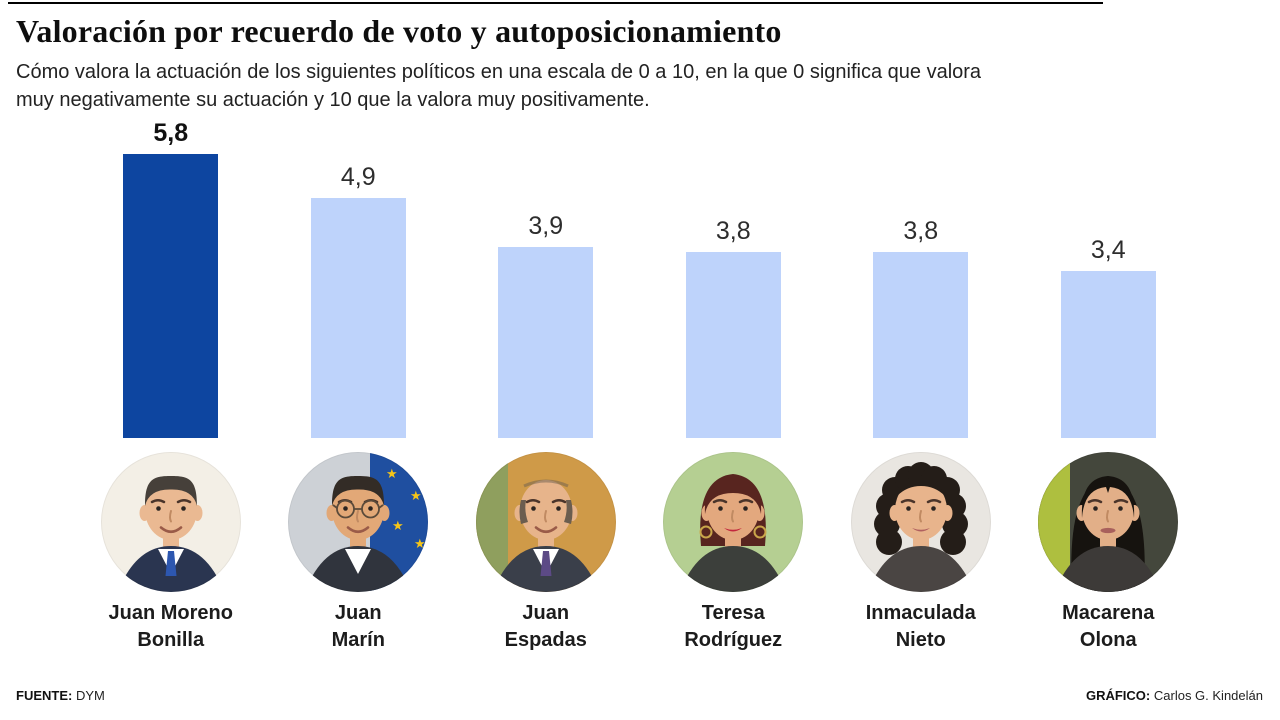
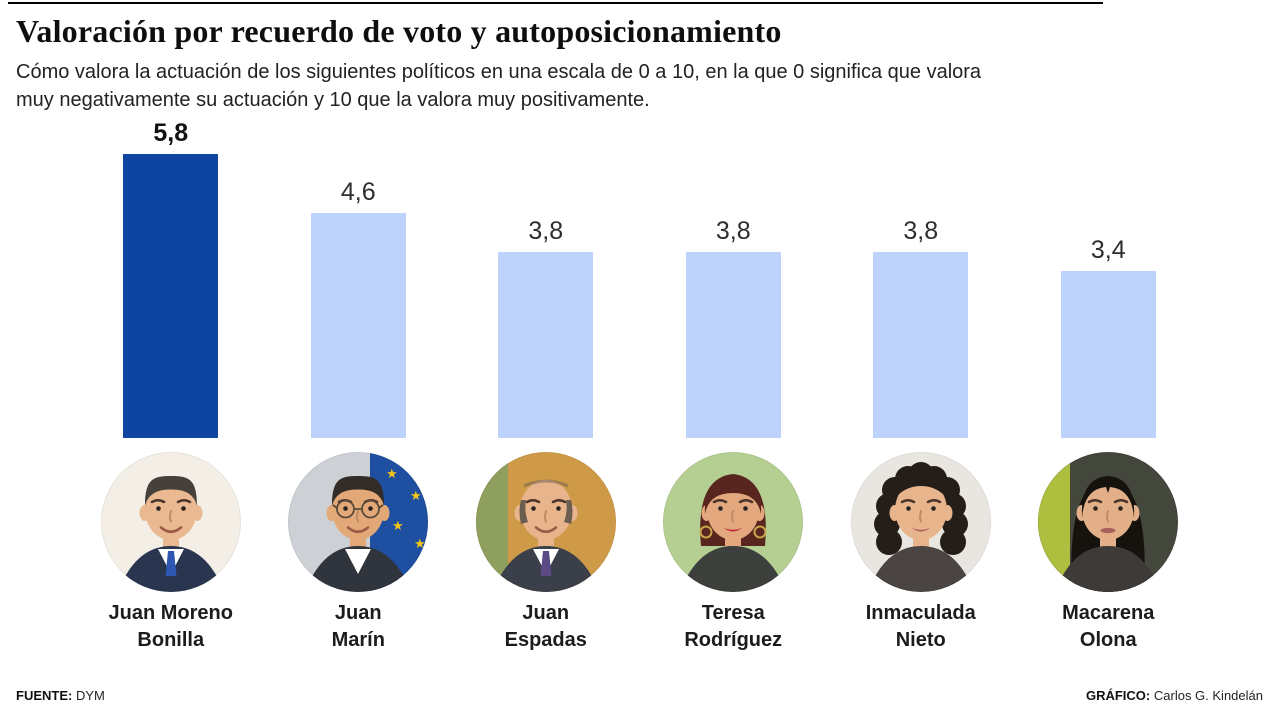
Juan Marín: 4,9 -> 4,6
Juan Espadas: 3,9 -> 3,8
